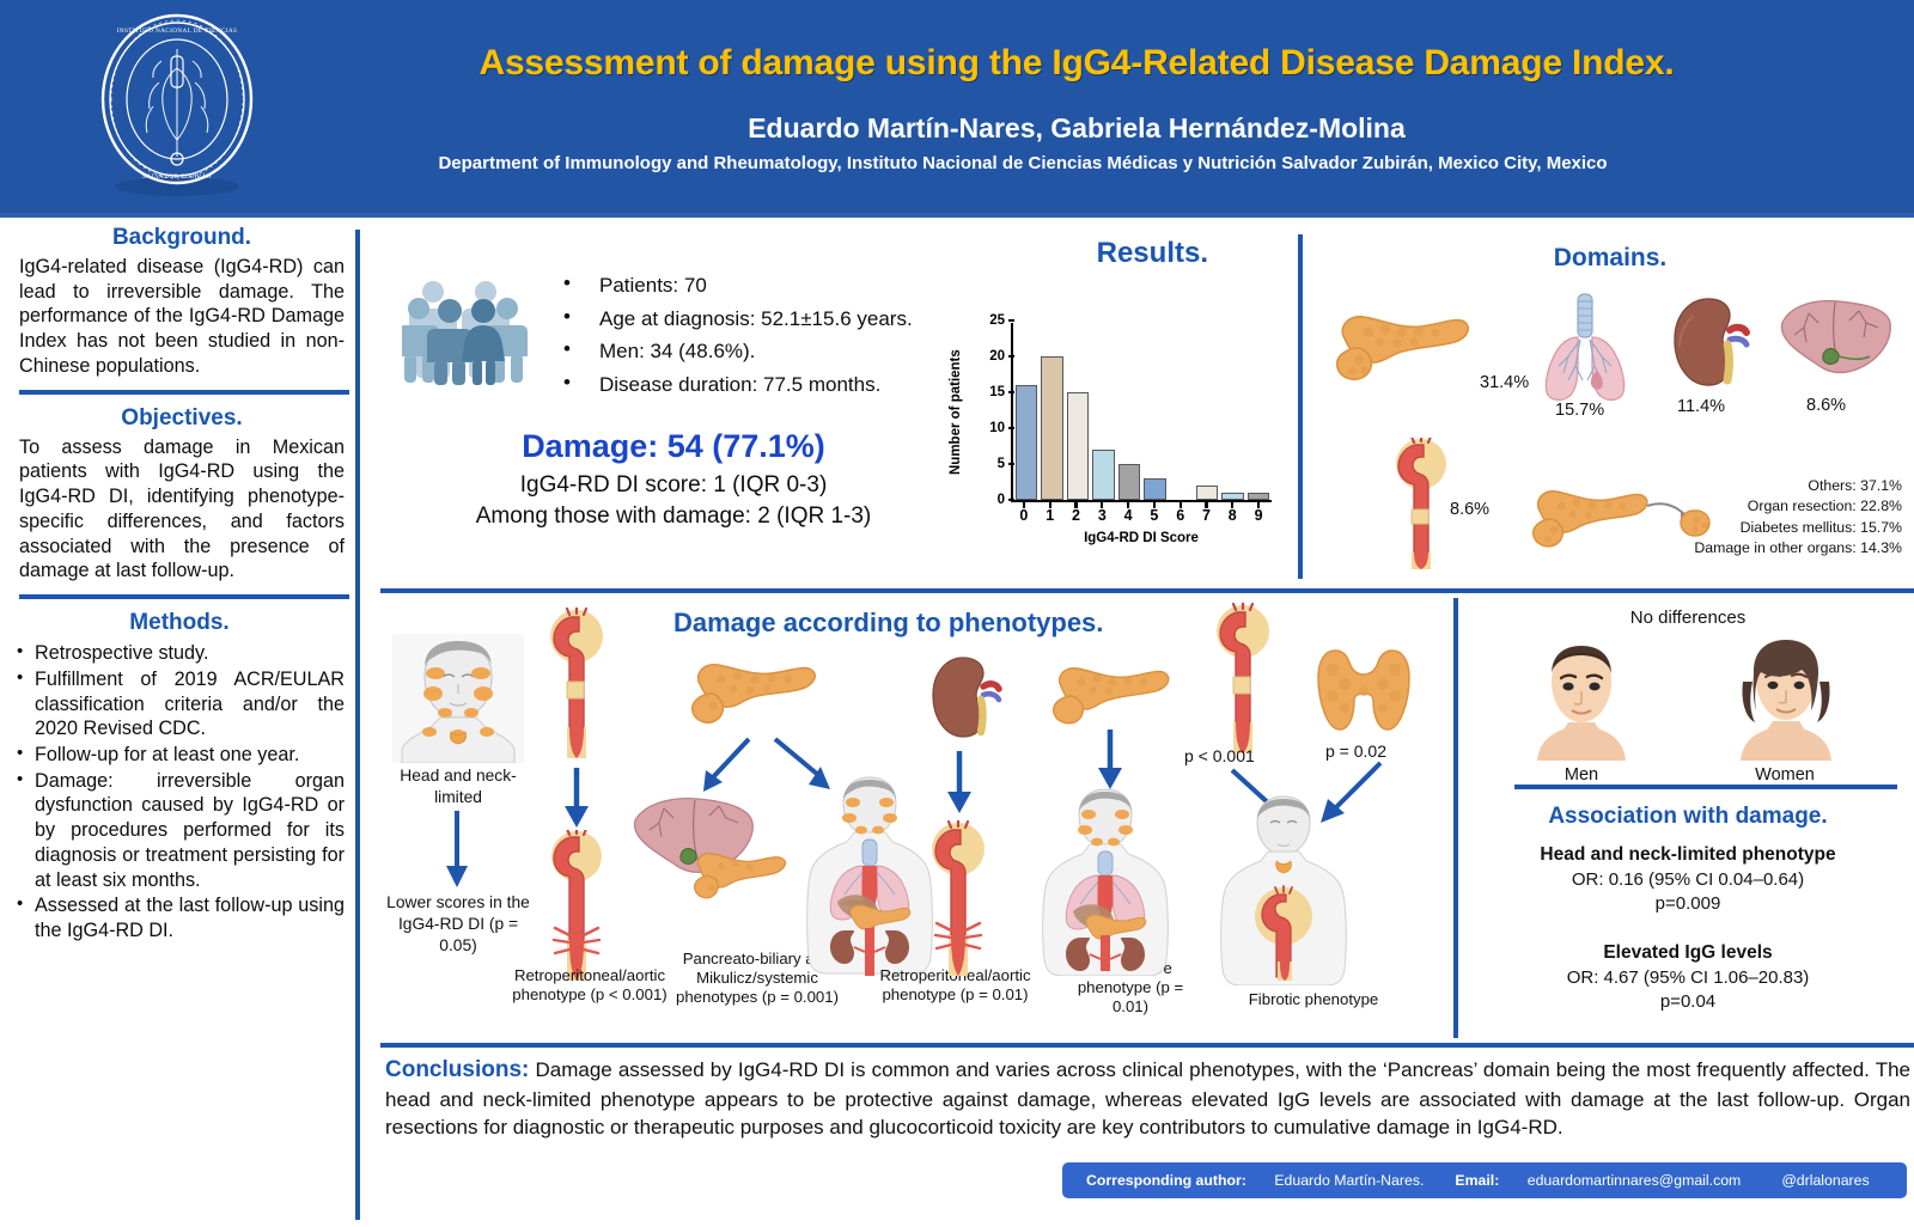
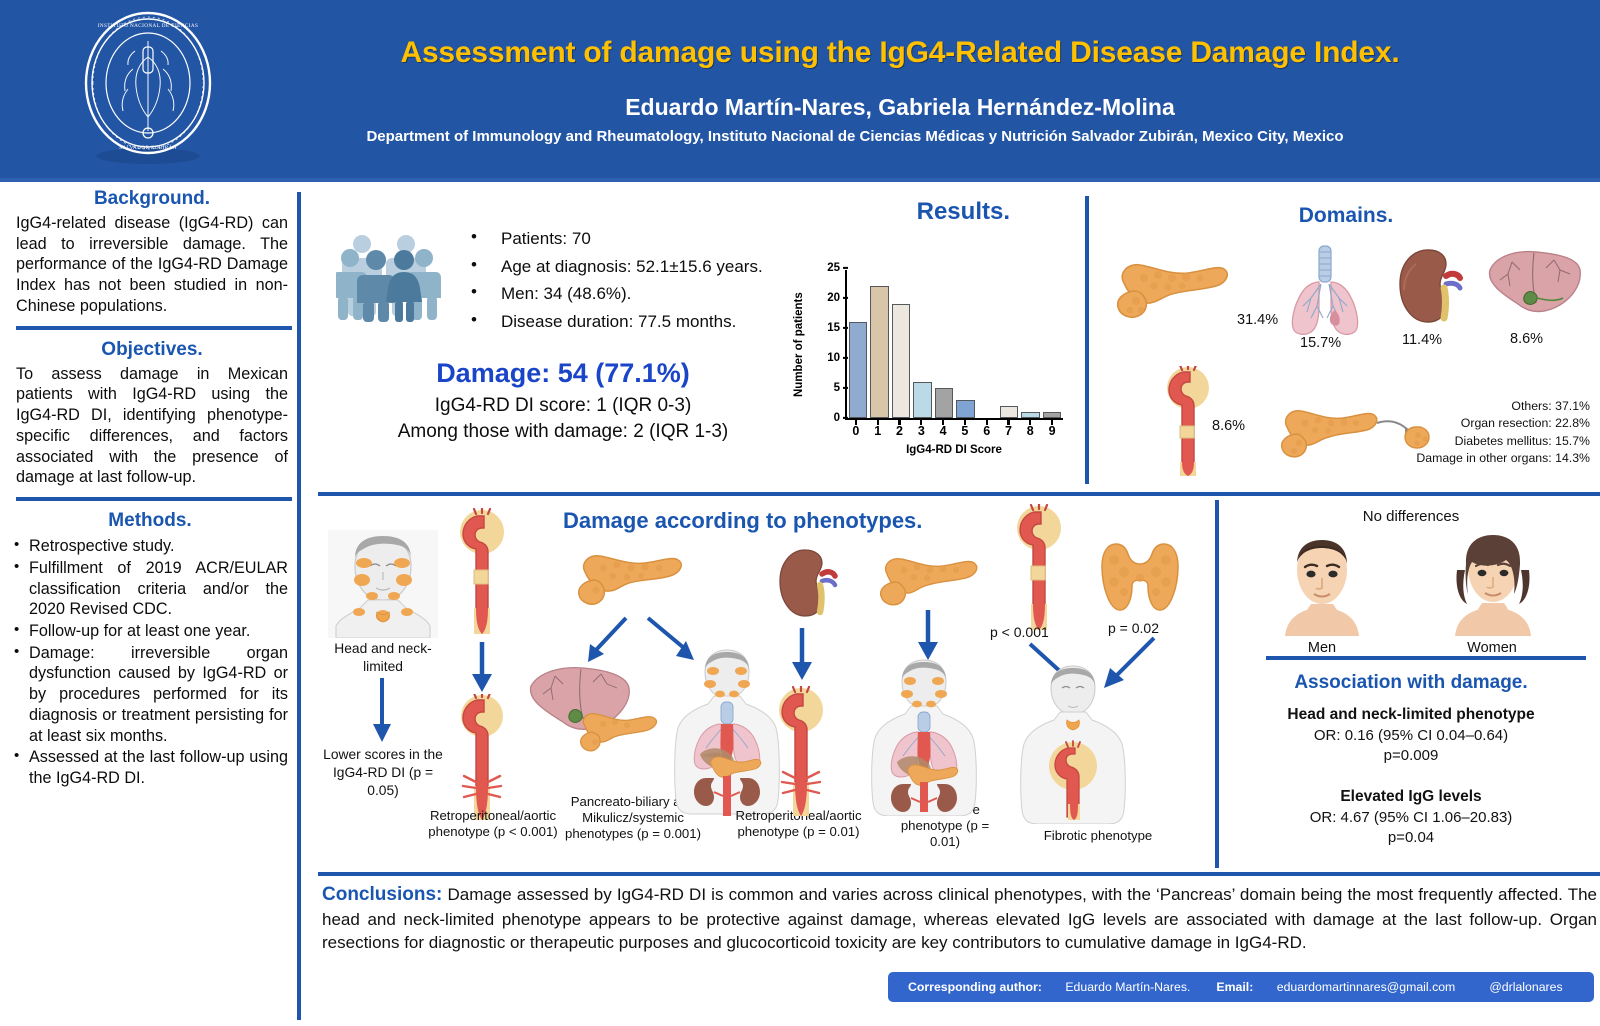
1: 20 -> 22
2: 15 -> 19
3: 7 -> 6
